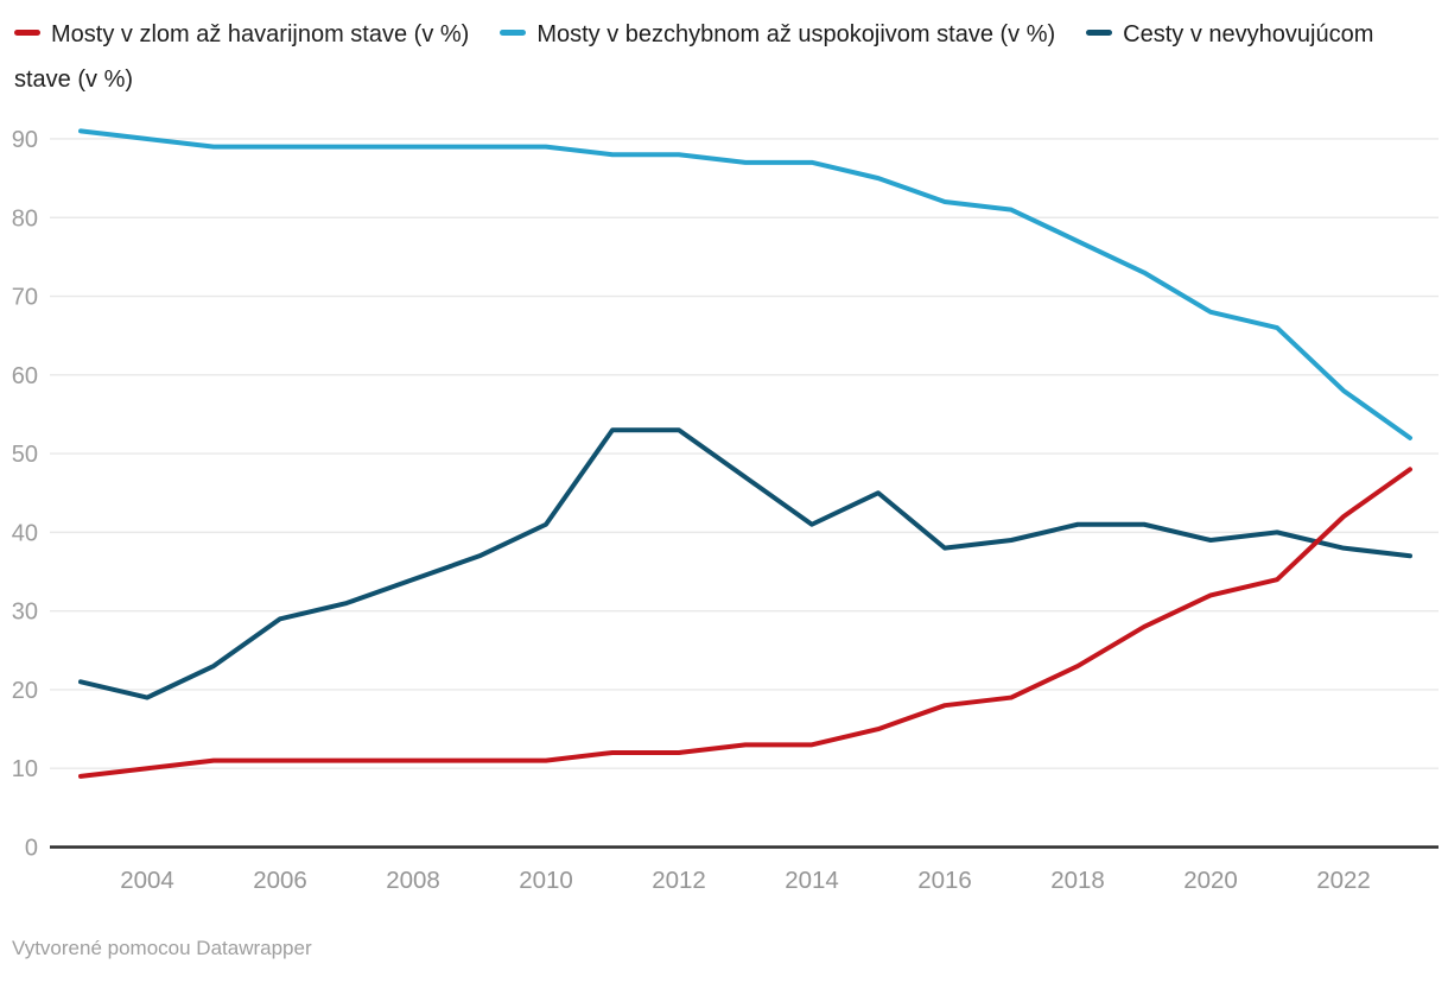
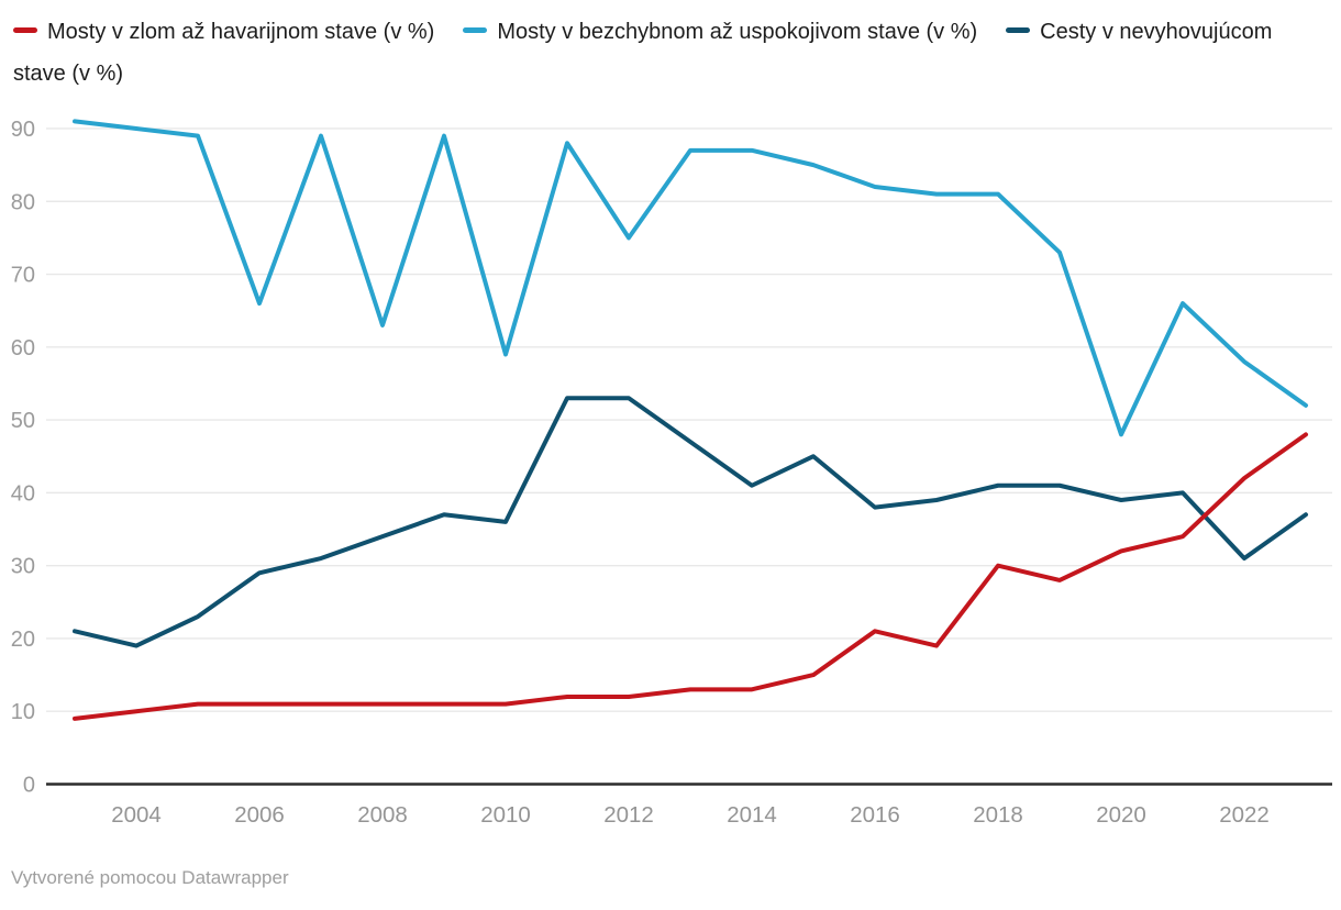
Mosty v bezchybnom až uspokojivom stave (v %)/2006: 89 -> 66
Mosty v bezchybnom až uspokojivom stave (v %)/2008: 89 -> 63
Mosty v bezchybnom až uspokojivom stave (v %)/2010: 89 -> 59
Cesty v nevyhovujúcom stave (v %)/2010: 41 -> 36
Mosty v bezchybnom až uspokojivom stave (v %)/2012: 88 -> 75
Mosty v zlom až havarijnom stave (v %)/2016: 18 -> 21
Mosty v zlom až havarijnom stave (v %)/2018: 23 -> 30
Mosty v bezchybnom až uspokojivom stave (v %)/2018: 77 -> 81
Mosty v bezchybnom až uspokojivom stave (v %)/2020: 68 -> 48
Cesty v nevyhovujúcom stave (v %)/2022: 38 -> 31
